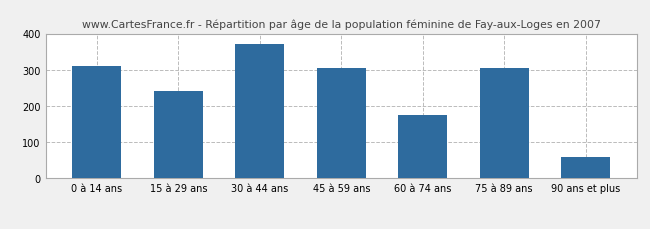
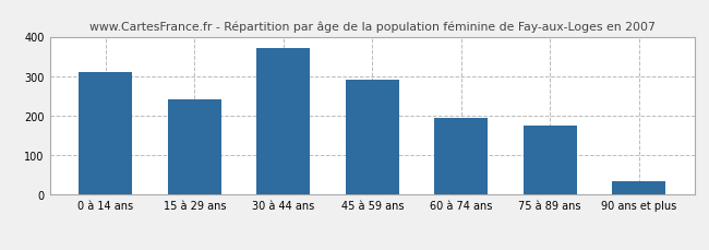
45 à 59 ans: 305 -> 291
60 à 74 ans: 175 -> 194
75 à 89 ans: 305 -> 174
90 ans et plus: 60 -> 35
